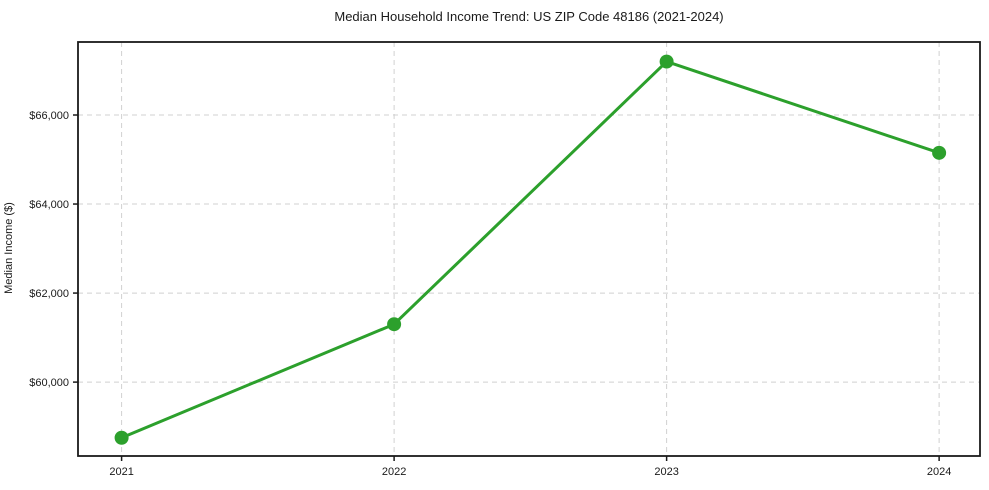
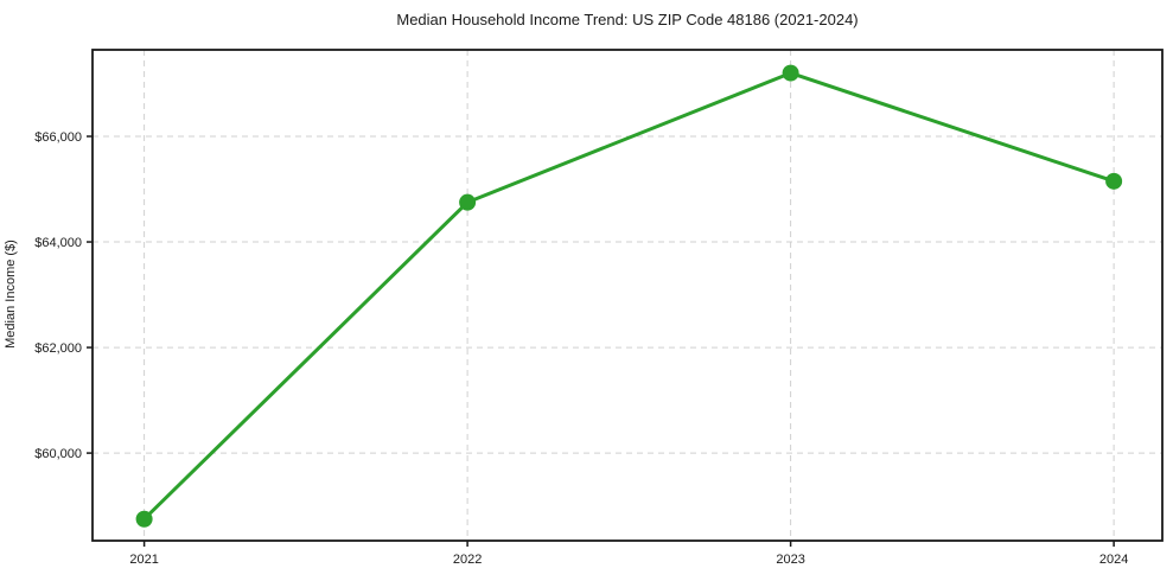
2022: $61300 -> $64800
